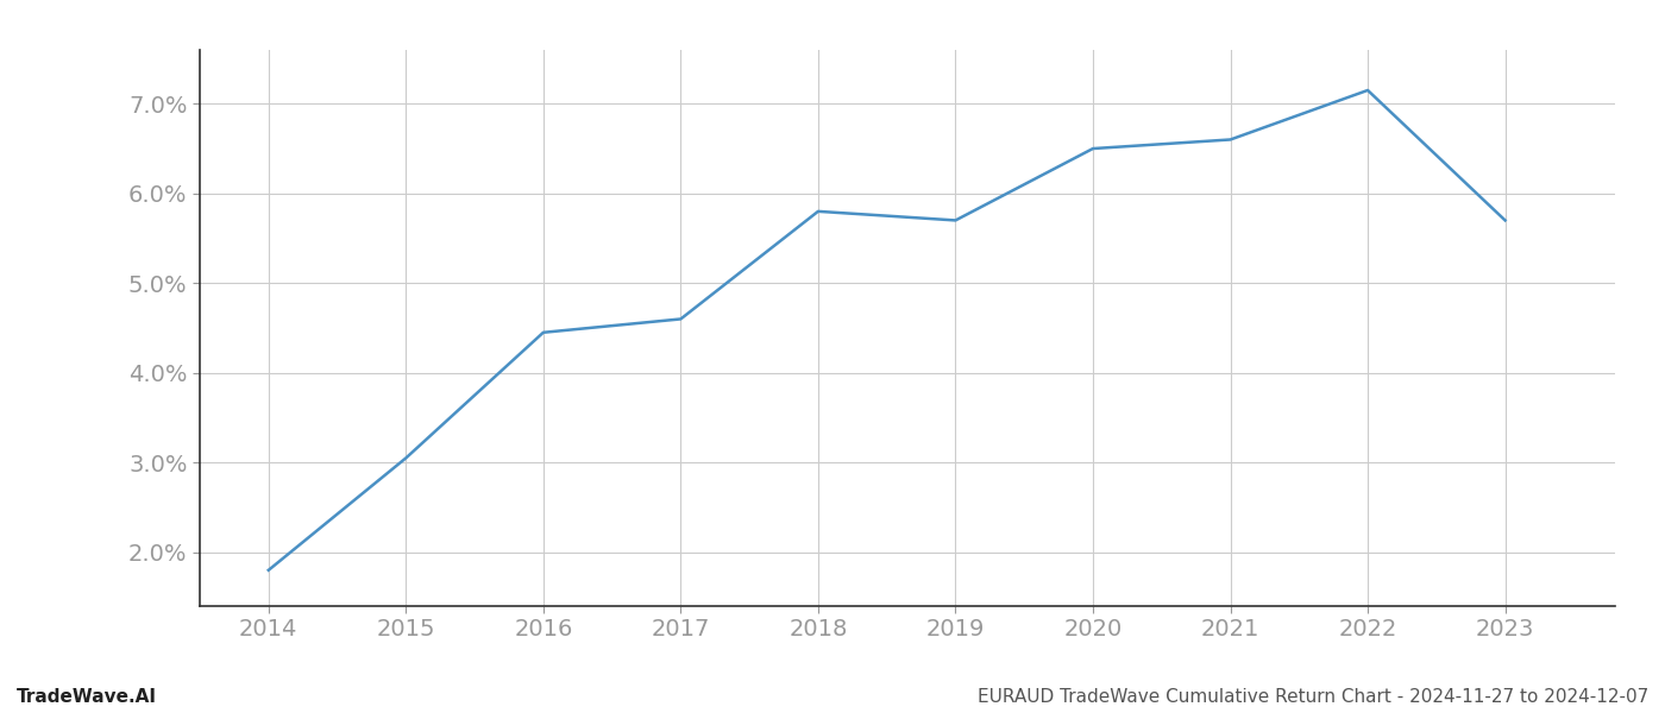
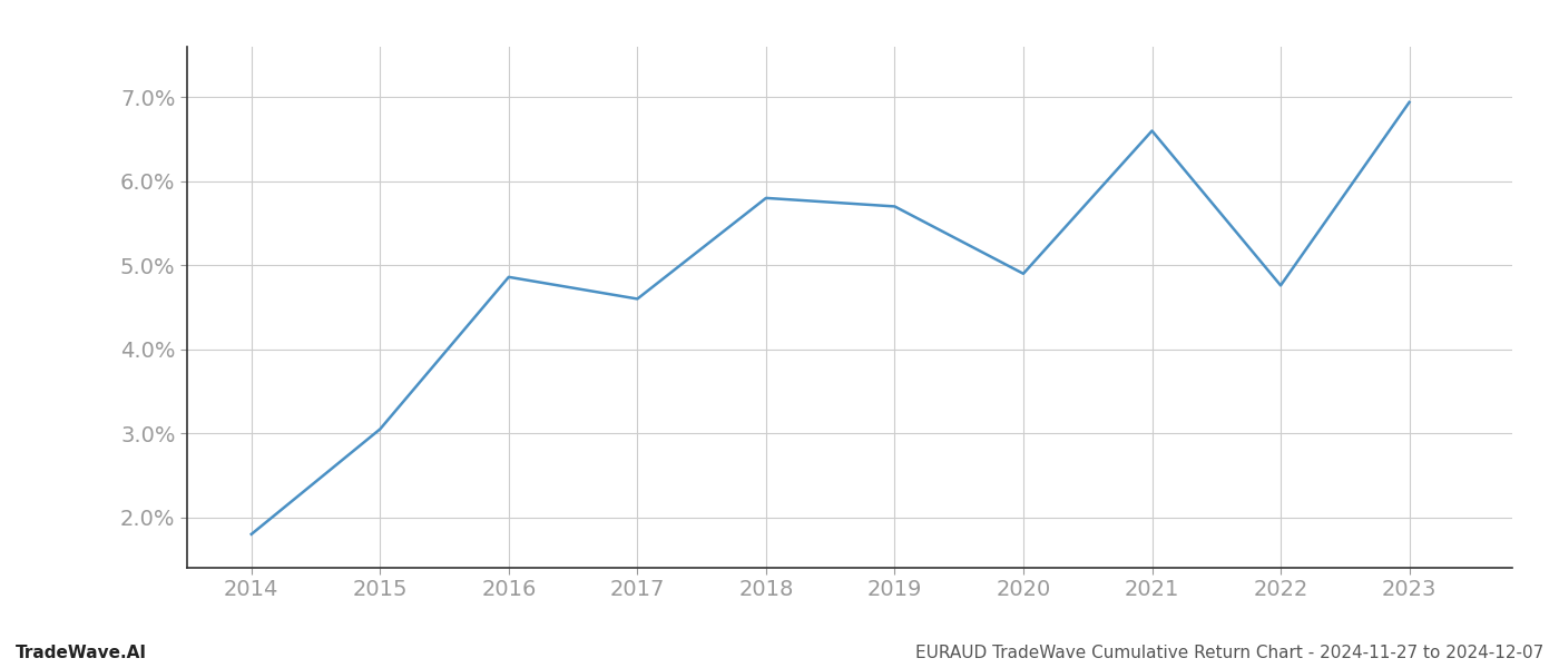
2016: 4.45% -> 4.86%
2020: 6.50% -> 4.90%
2022: 7.15% -> 4.76%
2023: 5.70% -> 6.94%
